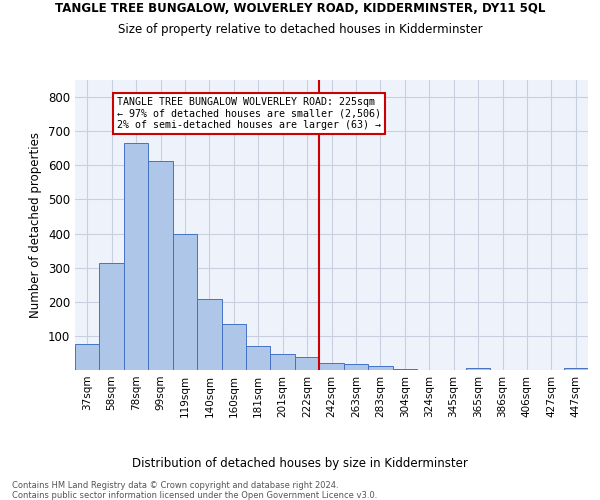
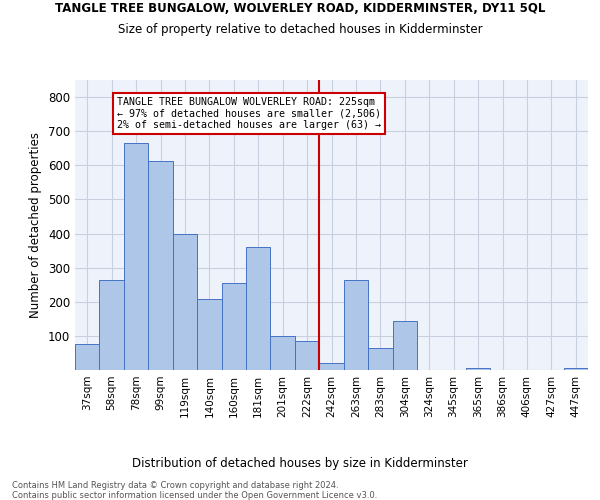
58sqm: 315 -> 265
160sqm: 135 -> 255
181sqm: 70 -> 360
201sqm: 46 -> 100
222sqm: 37 -> 85
263sqm: 18 -> 265
283sqm: 11 -> 65
304sqm: 4 -> 145
